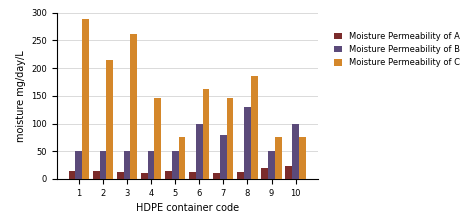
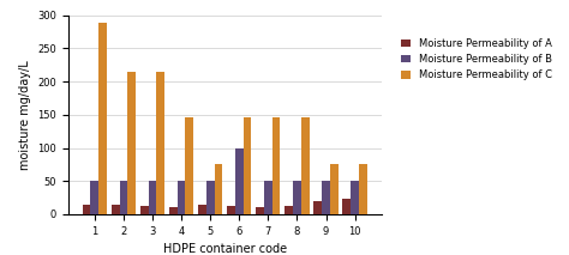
Moisture Permeability of C/3: 262 -> 215
Moisture Permeability of C/6: 162 -> 147
Moisture Permeability of B/7: 80 -> 50
Moisture Permeability of B/8: 130 -> 50
Moisture Permeability of C/8: 186 -> 147
Moisture Permeability of B/10: 100 -> 50
